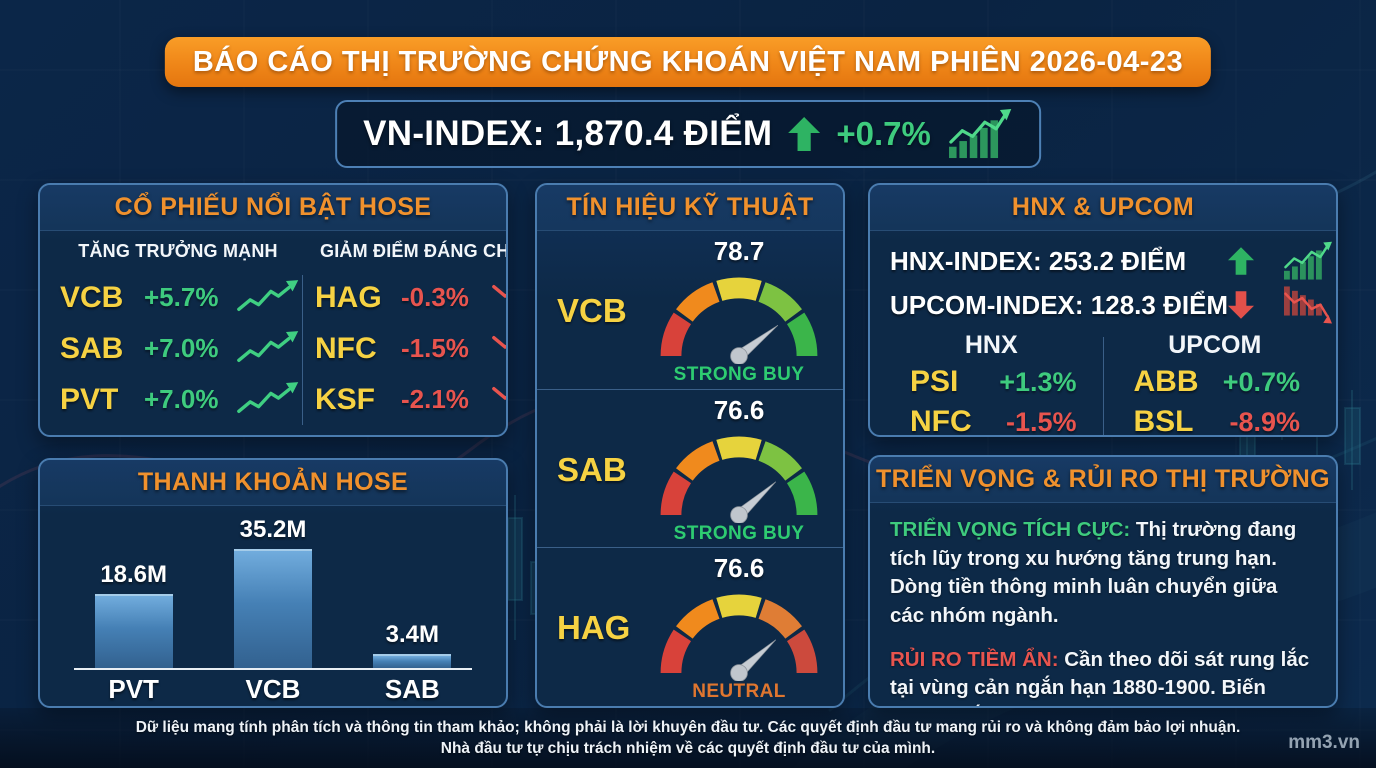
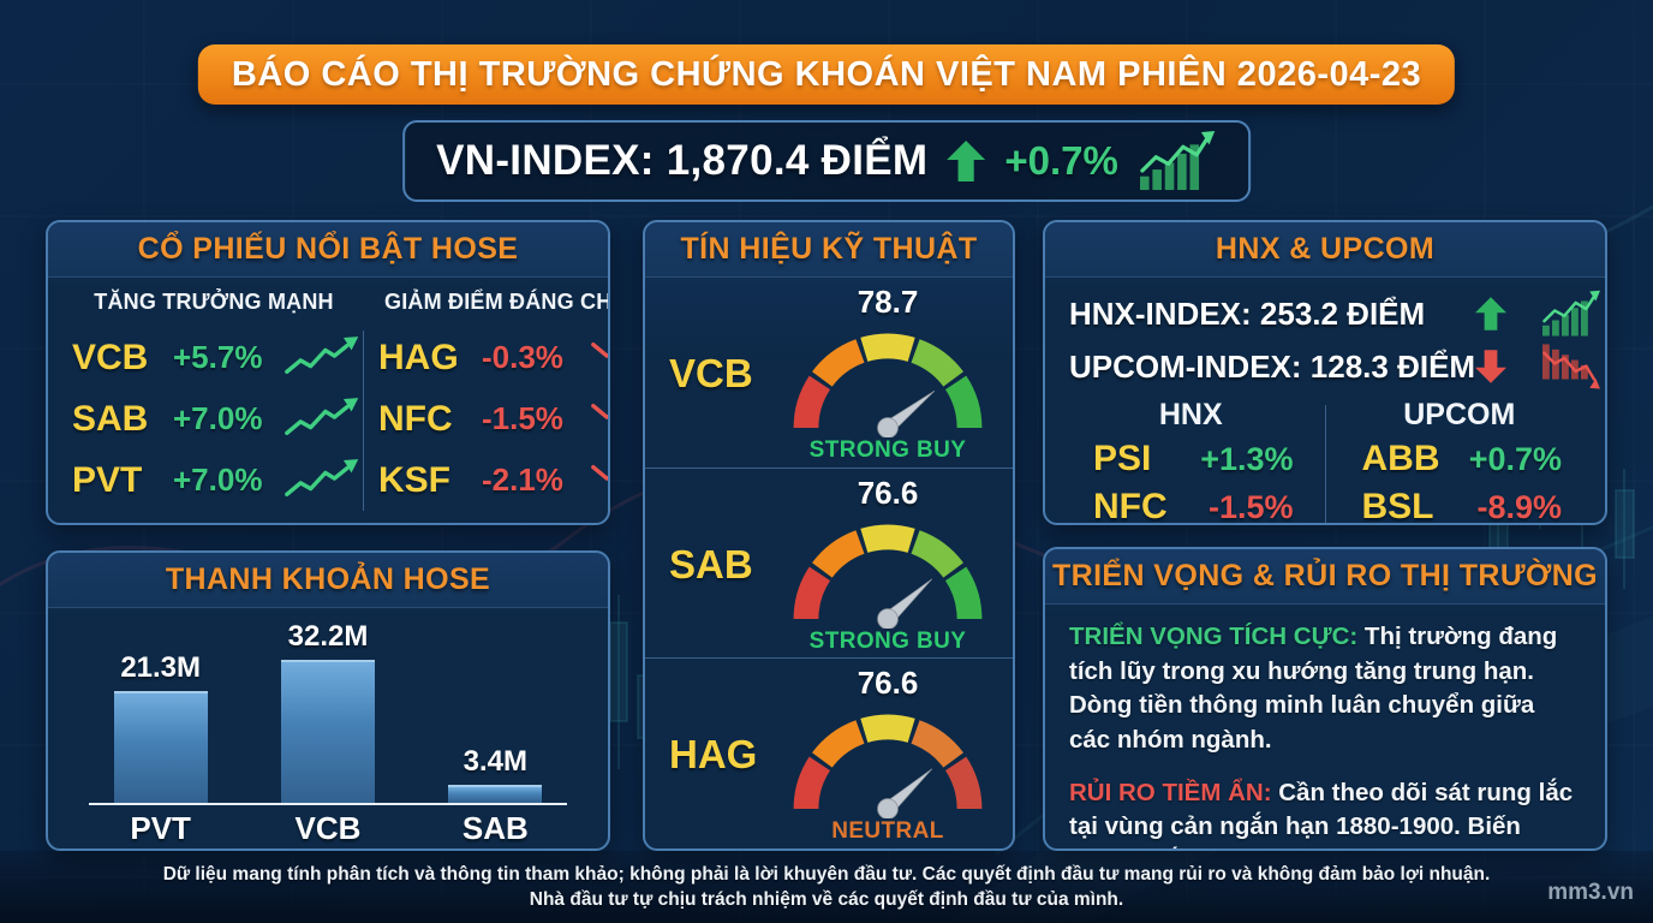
THANH KHOẢN HOSE/PVT: 18.6M -> 21.3M
THANH KHOẢN HOSE/VCB: 35.2M -> 32.2M
